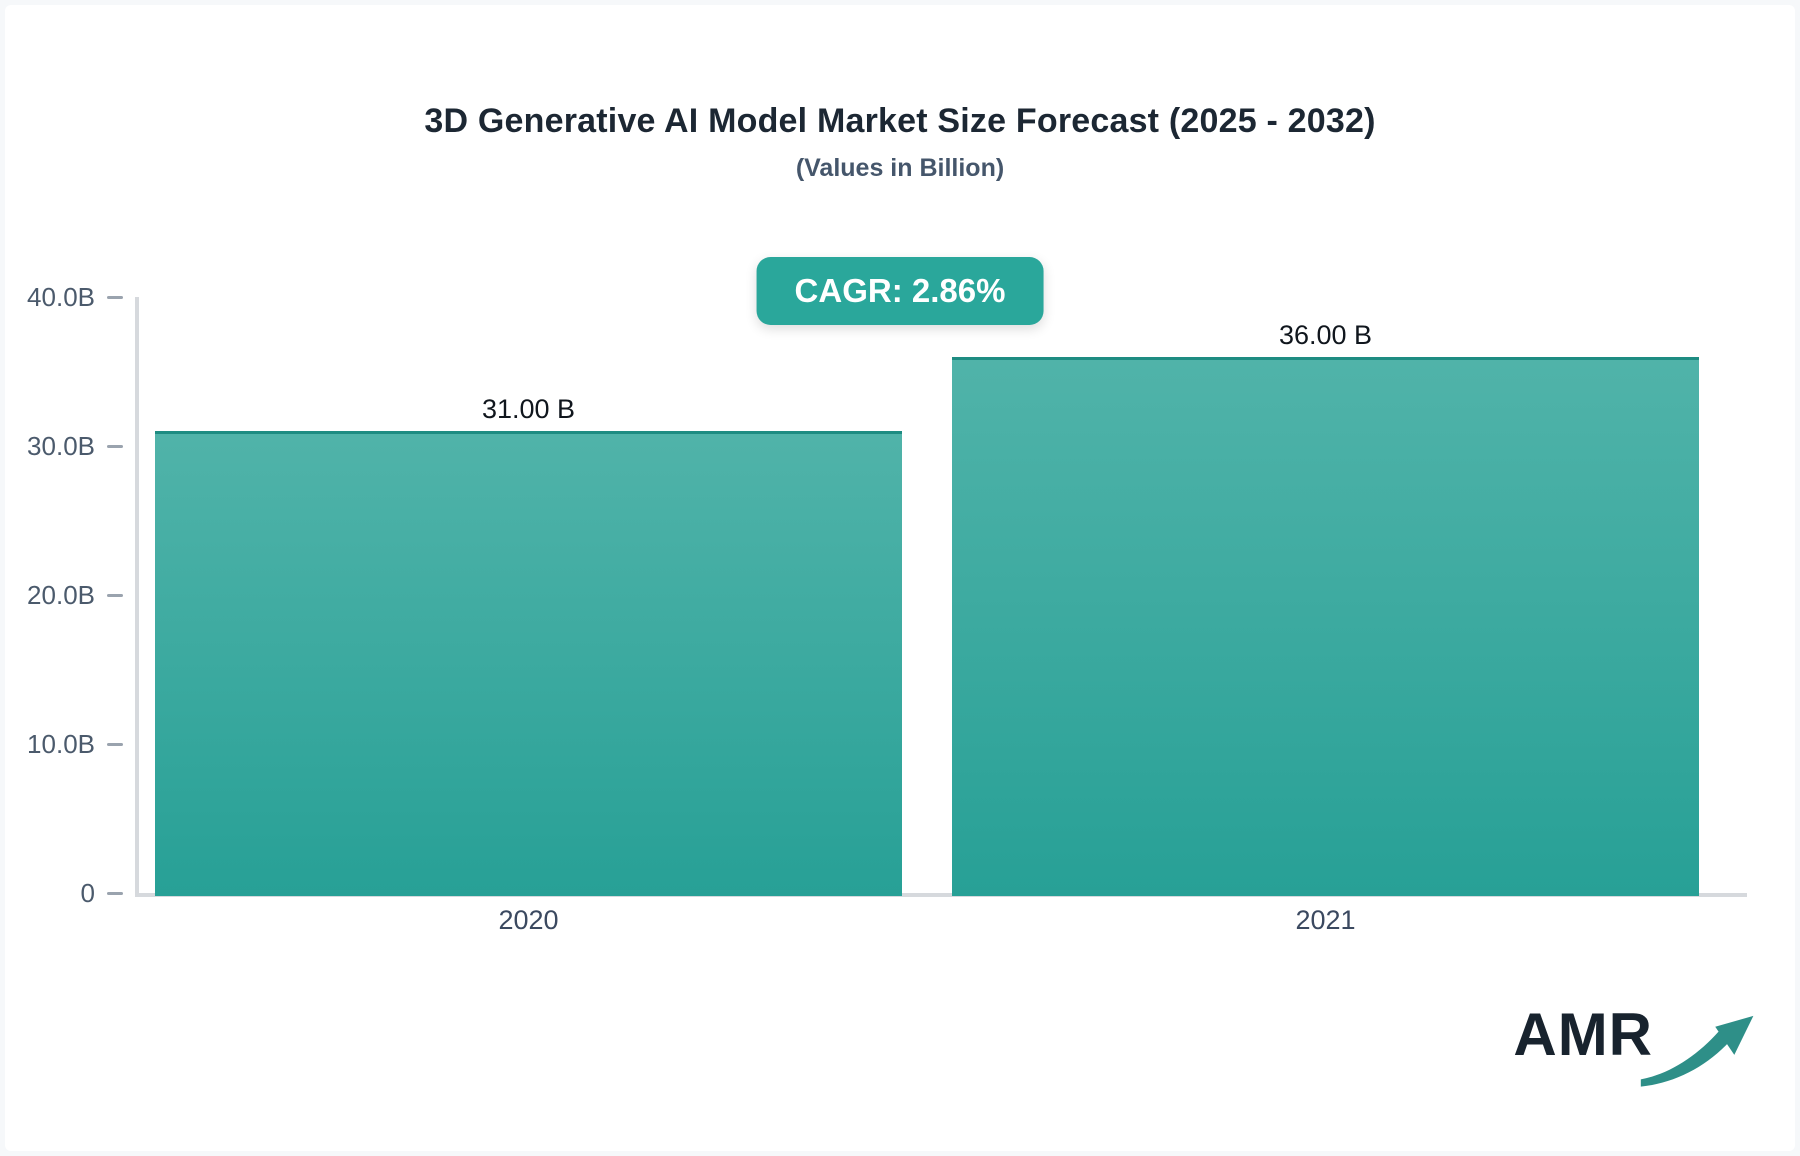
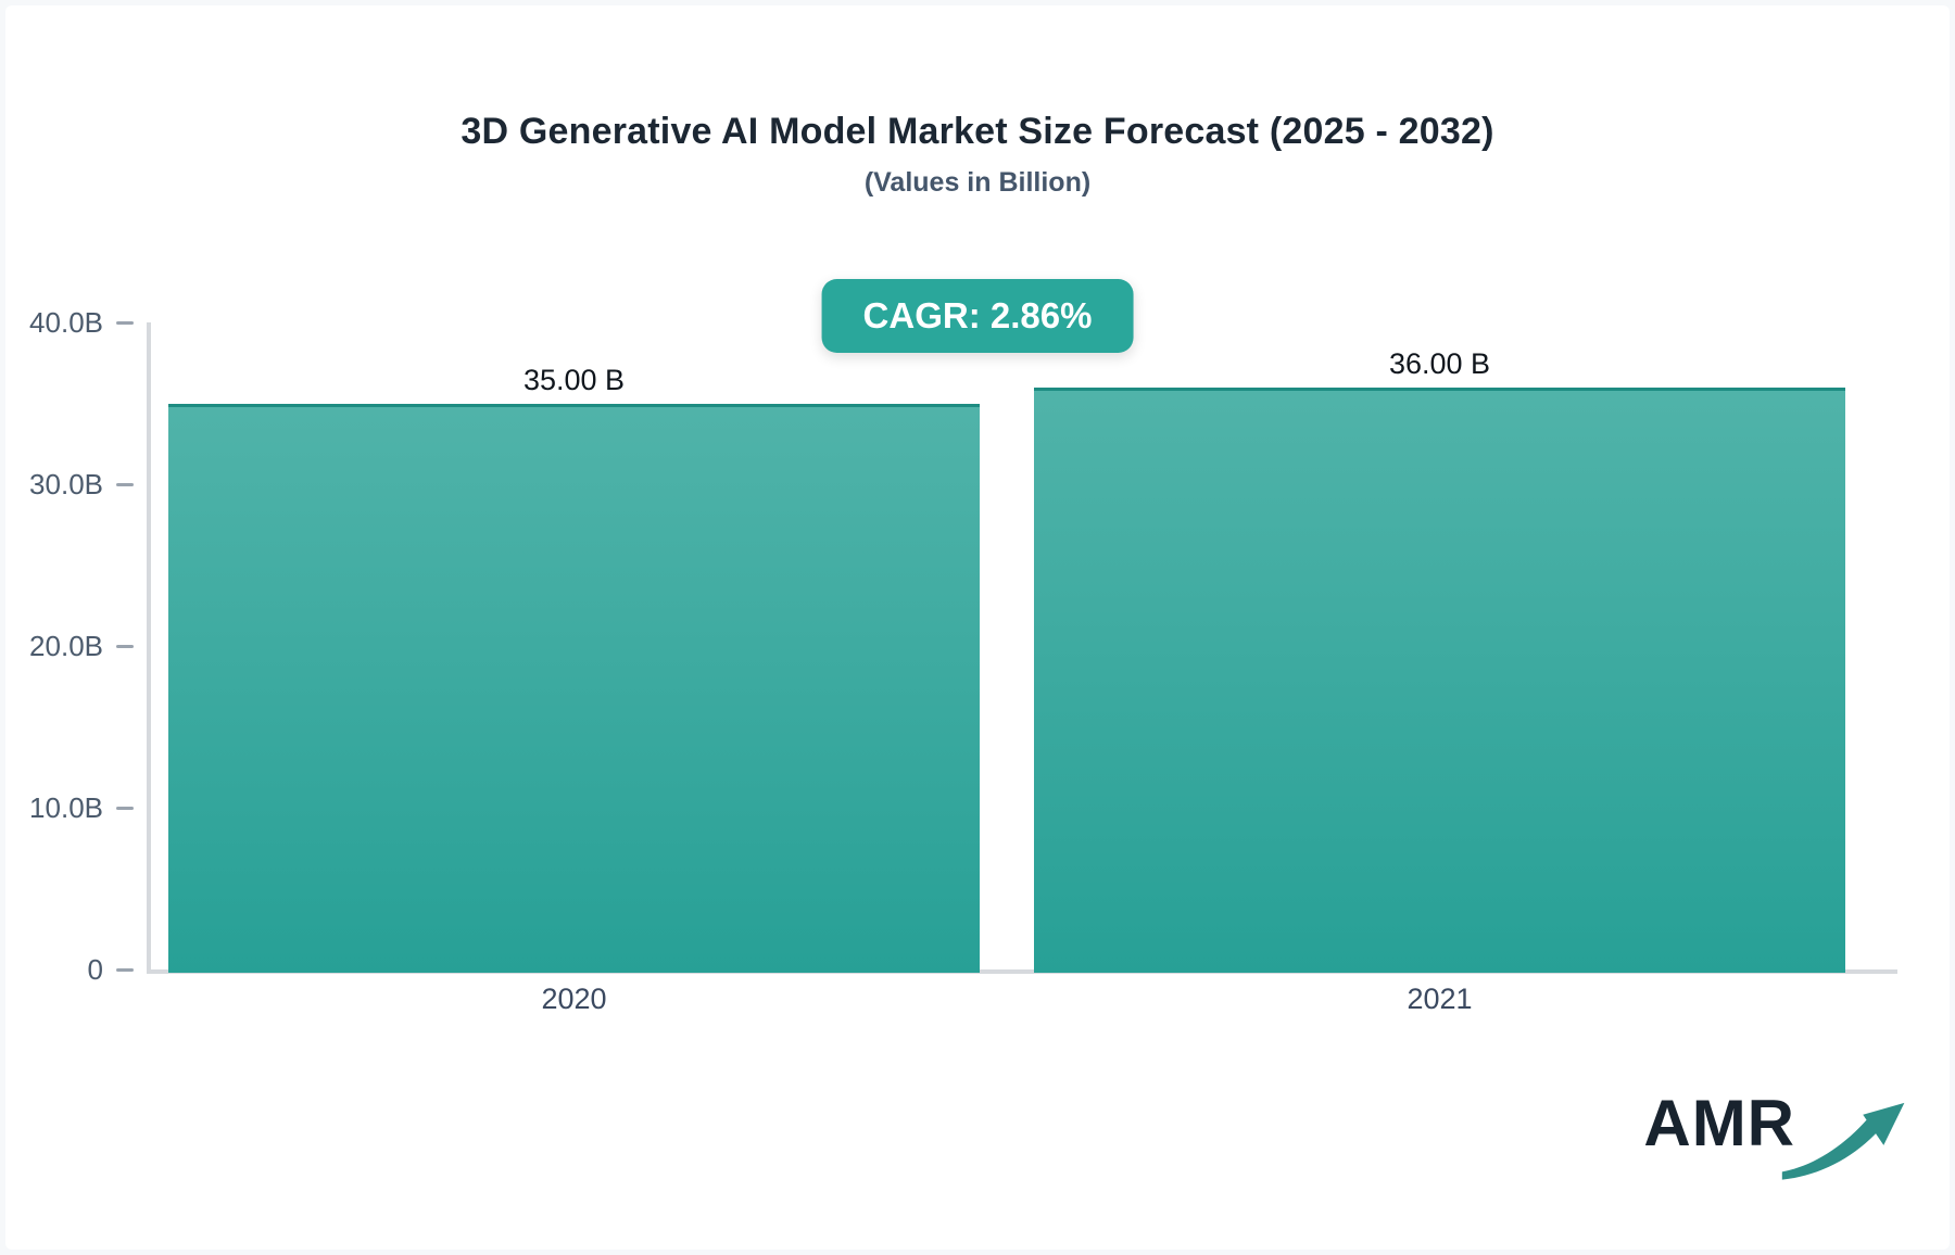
2020: 31.00 -> 35.00
